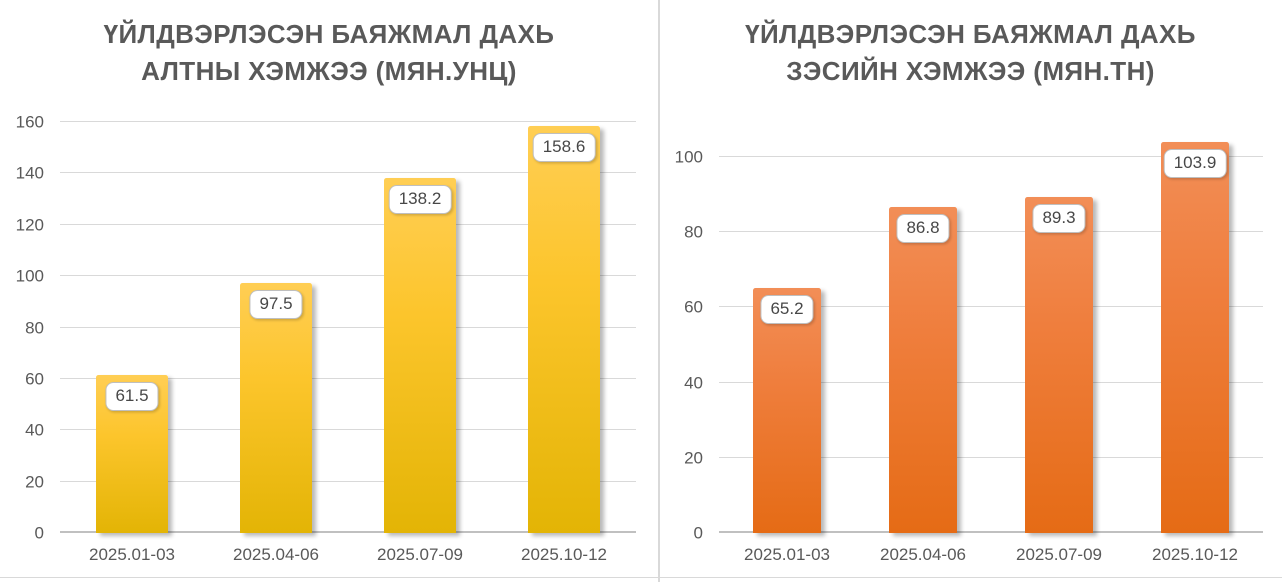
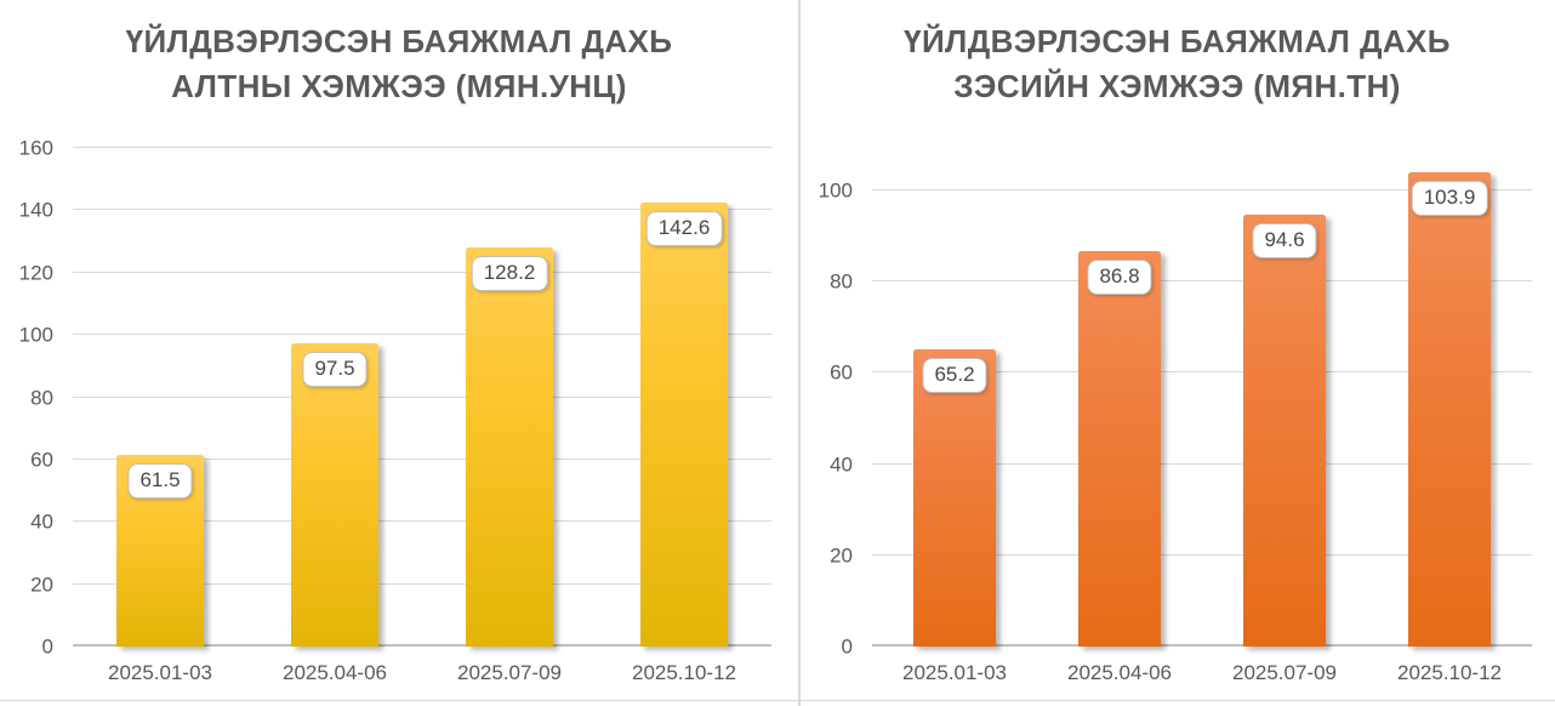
ҮЙЛДВЭРЛЭСЭН БАЯЖМАЛ ДАХЬ АЛТНЫ ХЭМЖЭЭ (МЯН.УНЦ)/2025.07-09: 138.2 -> 128.2
ҮЙЛДВЭРЛЭСЭН БАЯЖМАЛ ДАХЬ АЛТНЫ ХЭМЖЭЭ (МЯН.УНЦ)/2025.10-12: 158.6 -> 142.6
ҮЙЛДВЭРЛЭСЭН БАЯЖМАЛ ДАХЬ ЗЭСИЙН ХЭМЖЭЭ (МЯН.ТН)/2025.07-09: 89.3 -> 94.6
